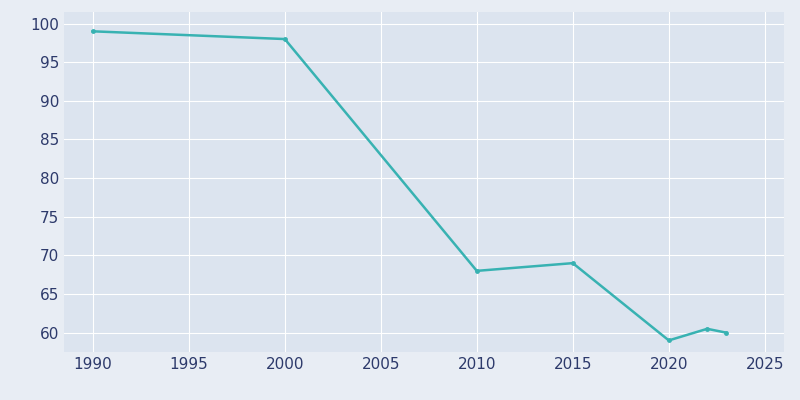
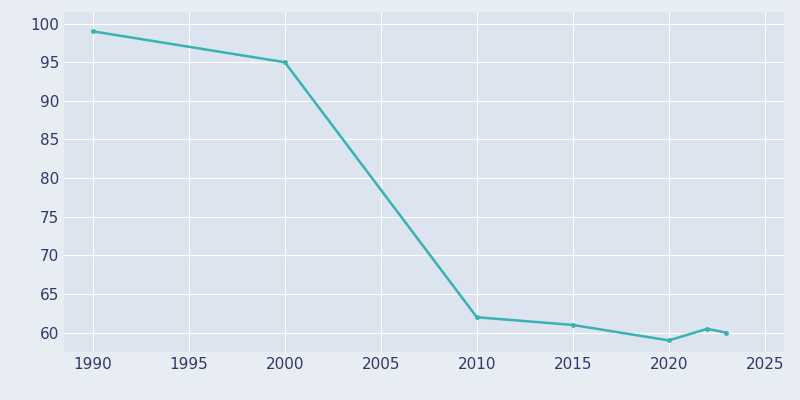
2000: 98.0 -> 95.0
2010: 68.0 -> 62.0
2015: 69.0 -> 61.0
